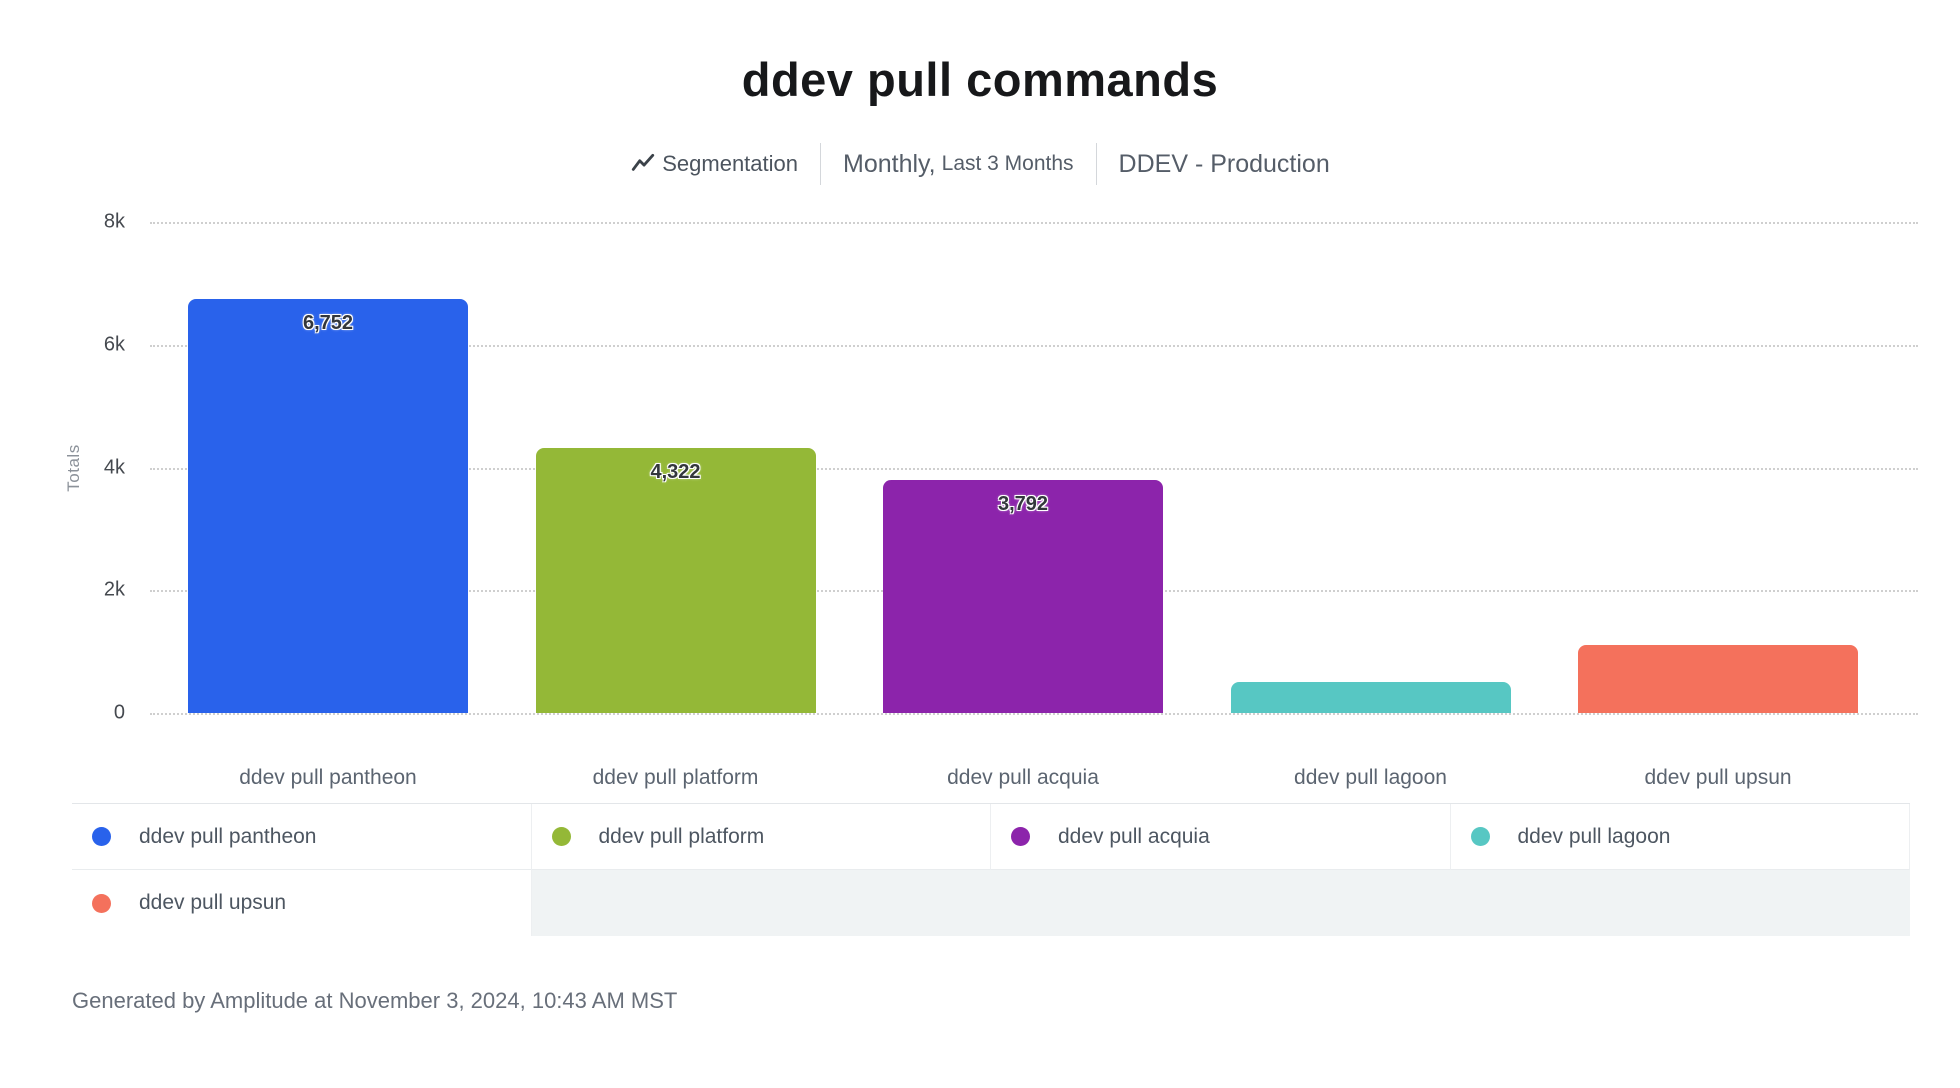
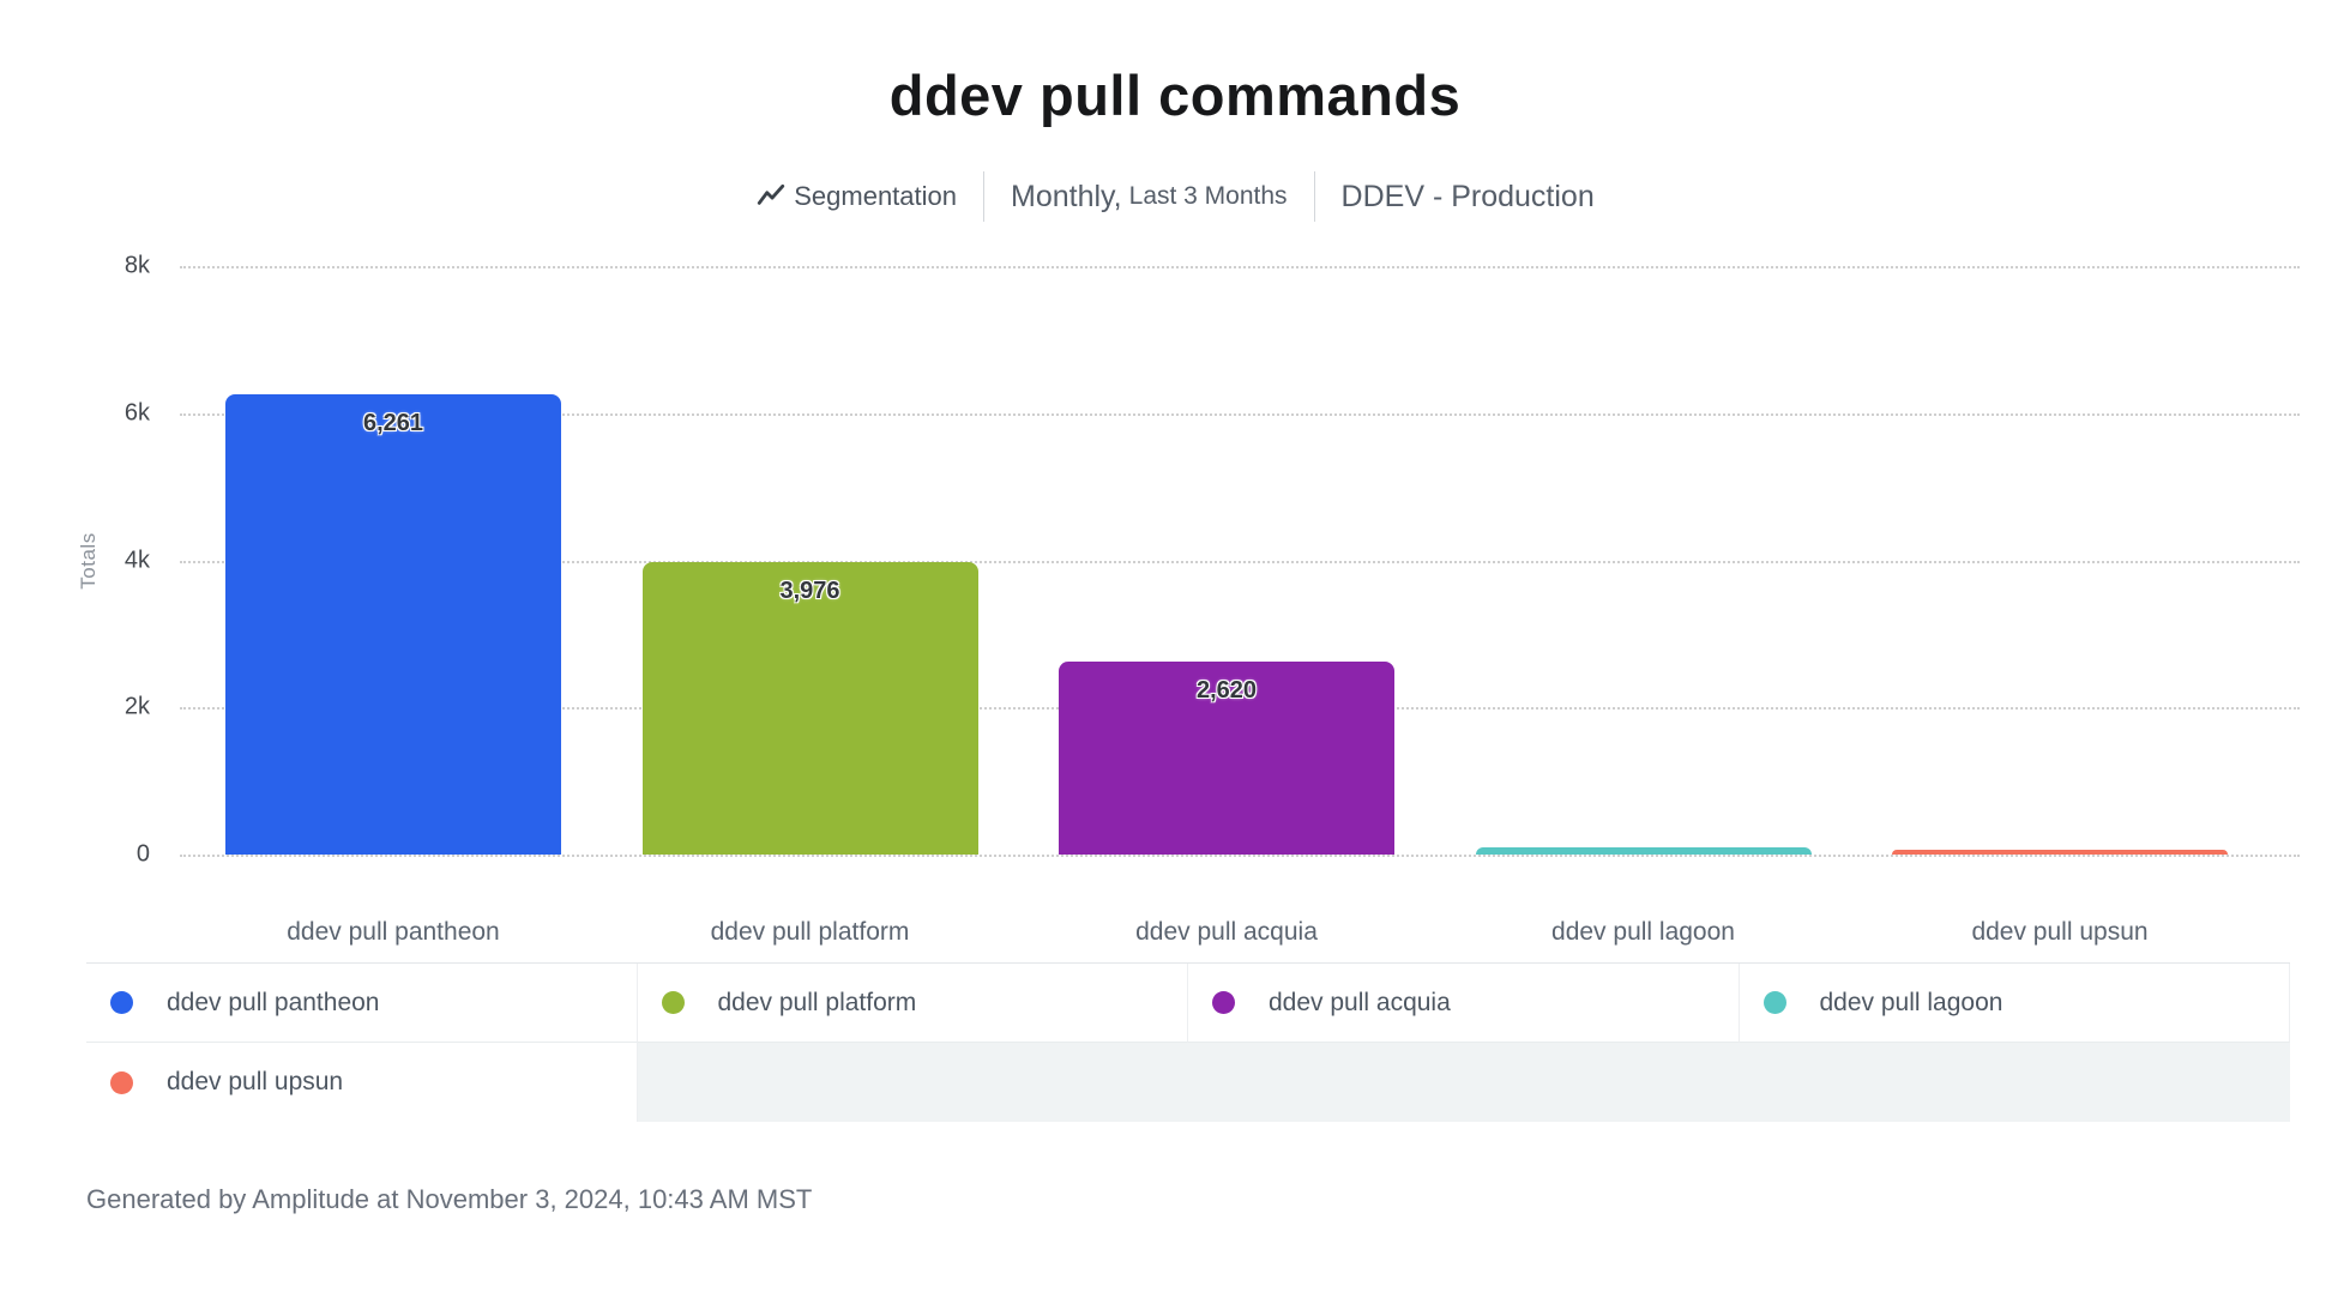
ddev pull pantheon: 6,752 -> 6,261
ddev pull platform: 4,322 -> 3,976
ddev pull acquia: 3,792 -> 2,620
ddev pull lagoon: 0.5k -> 0.1k
ddev pull upsun: 1.1k -> 0.1k
